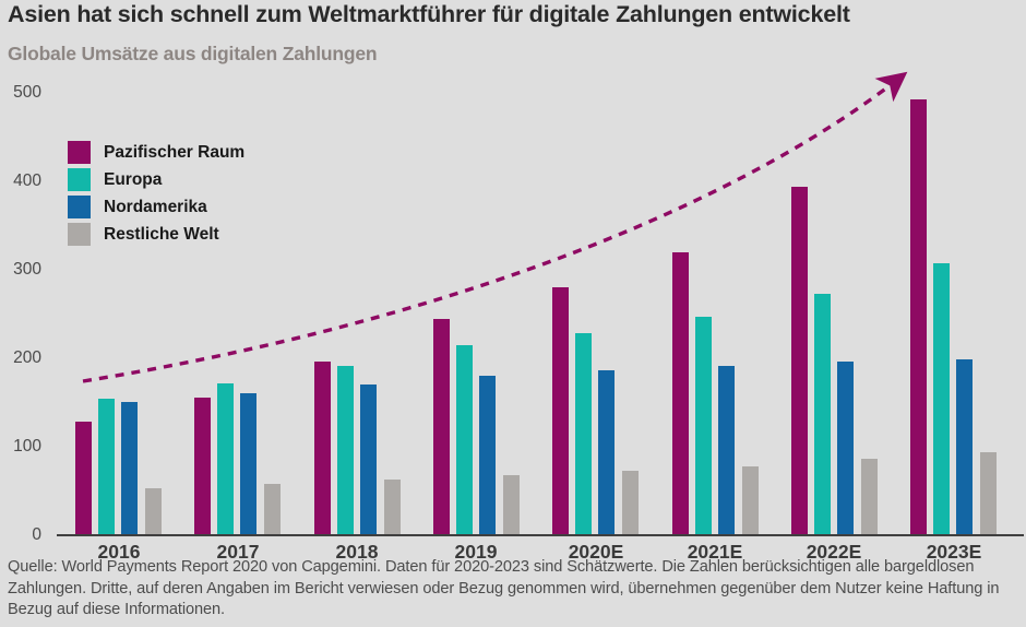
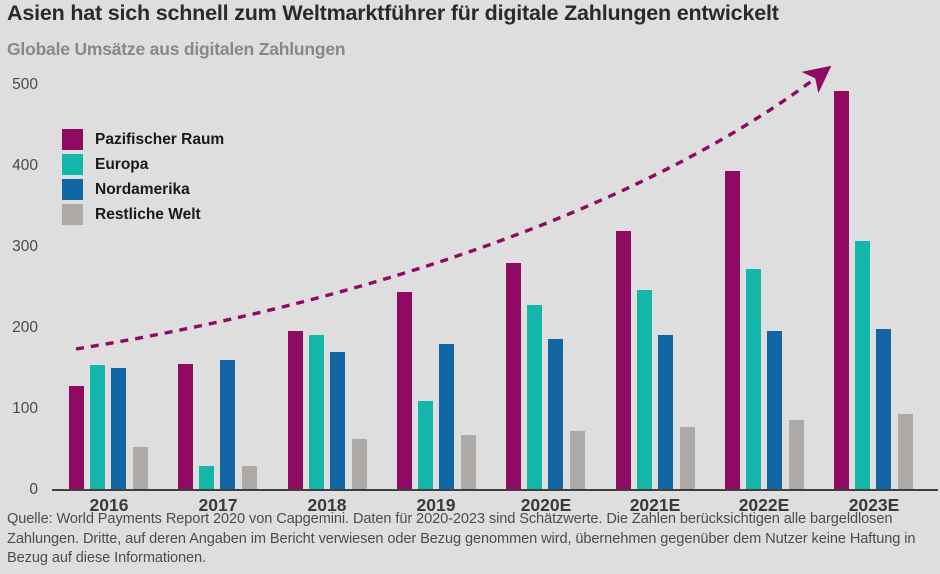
Europa/2017: 170 -> 30
Restliche Welt/2017: 60 -> 30
Europa/2019: 220 -> 110
